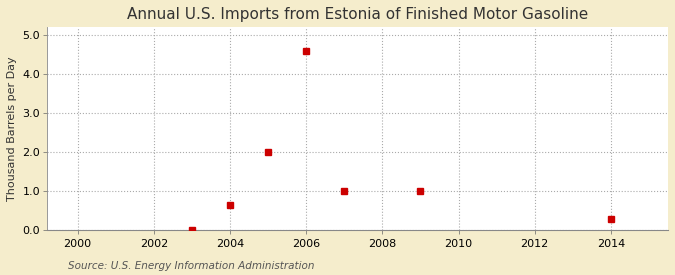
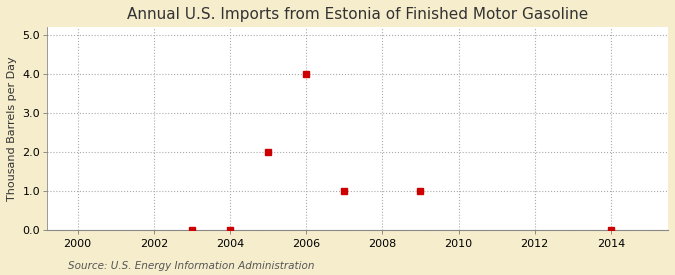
2004: 0.65 -> 0.02
2006: 4.60 -> 4.00
2014: 0.30 -> 0.02
